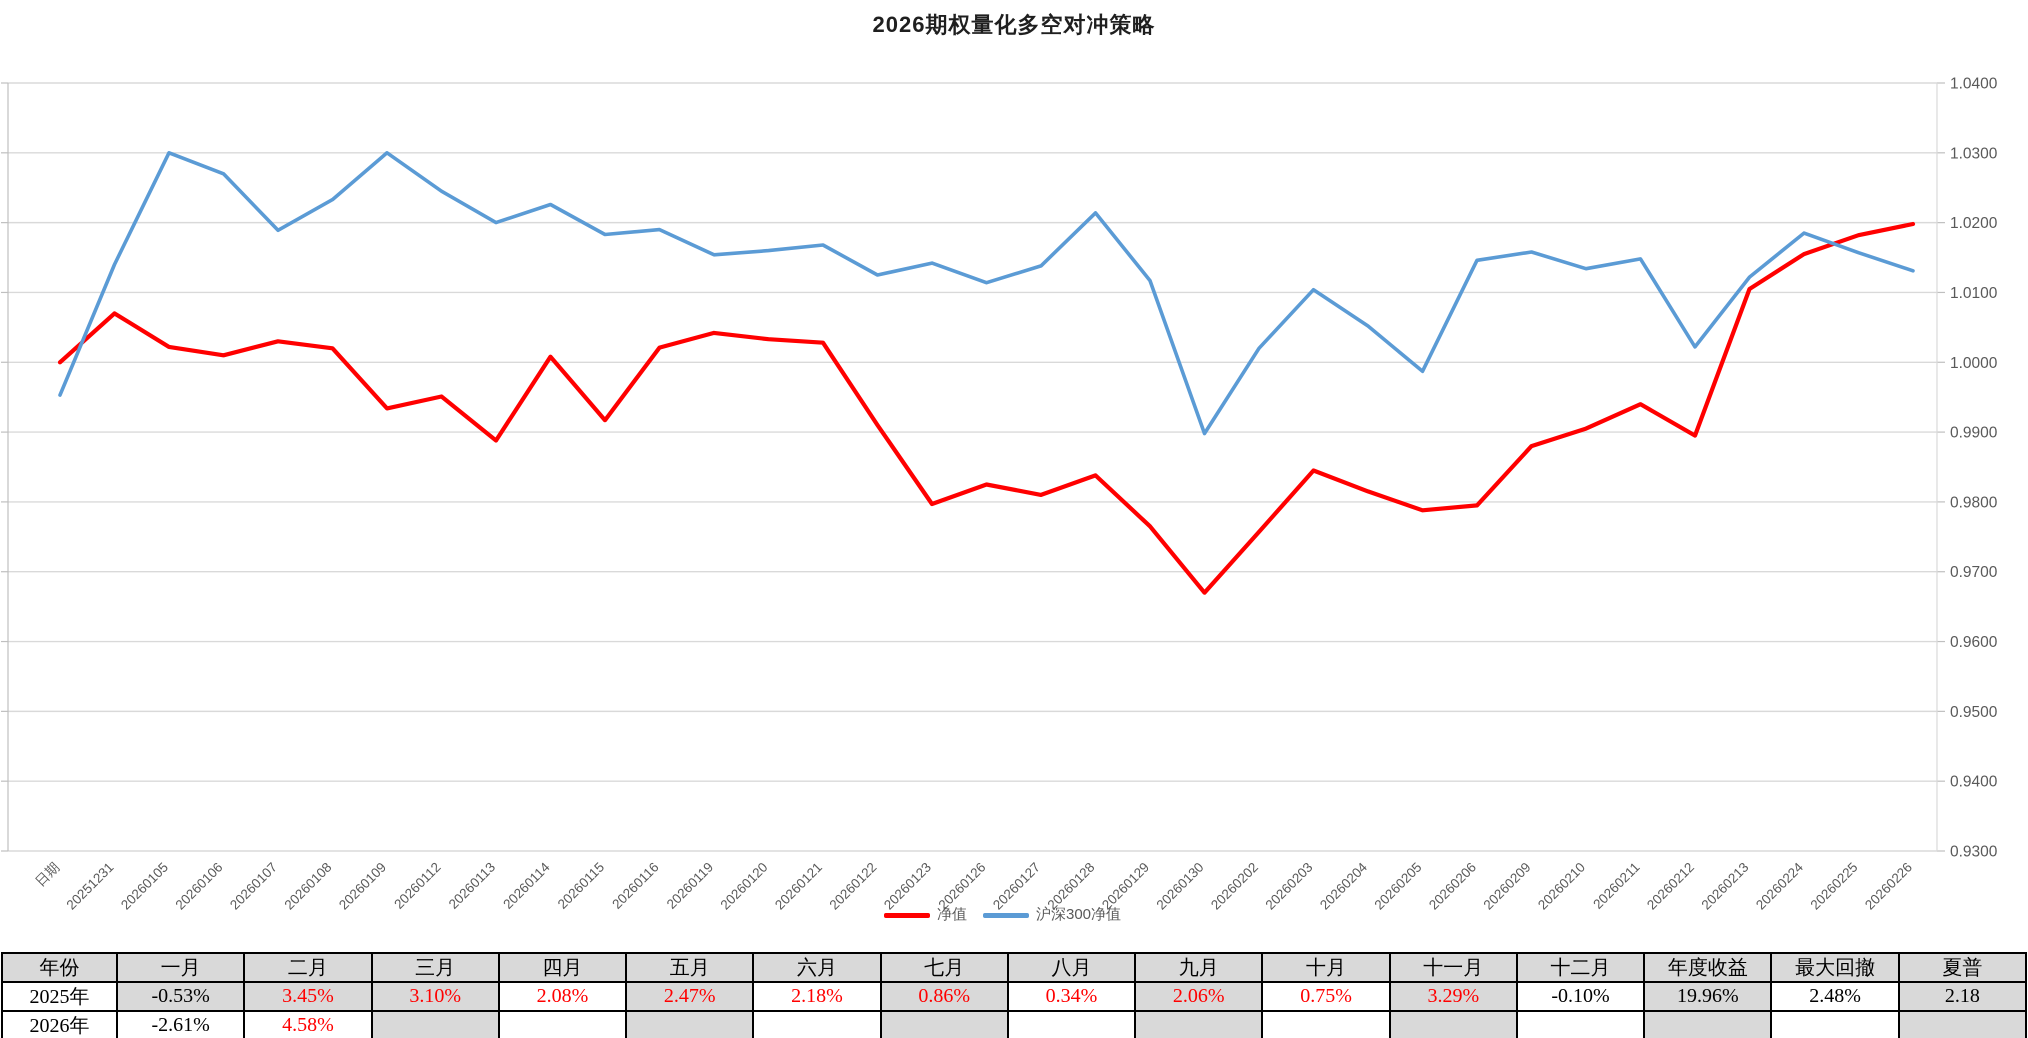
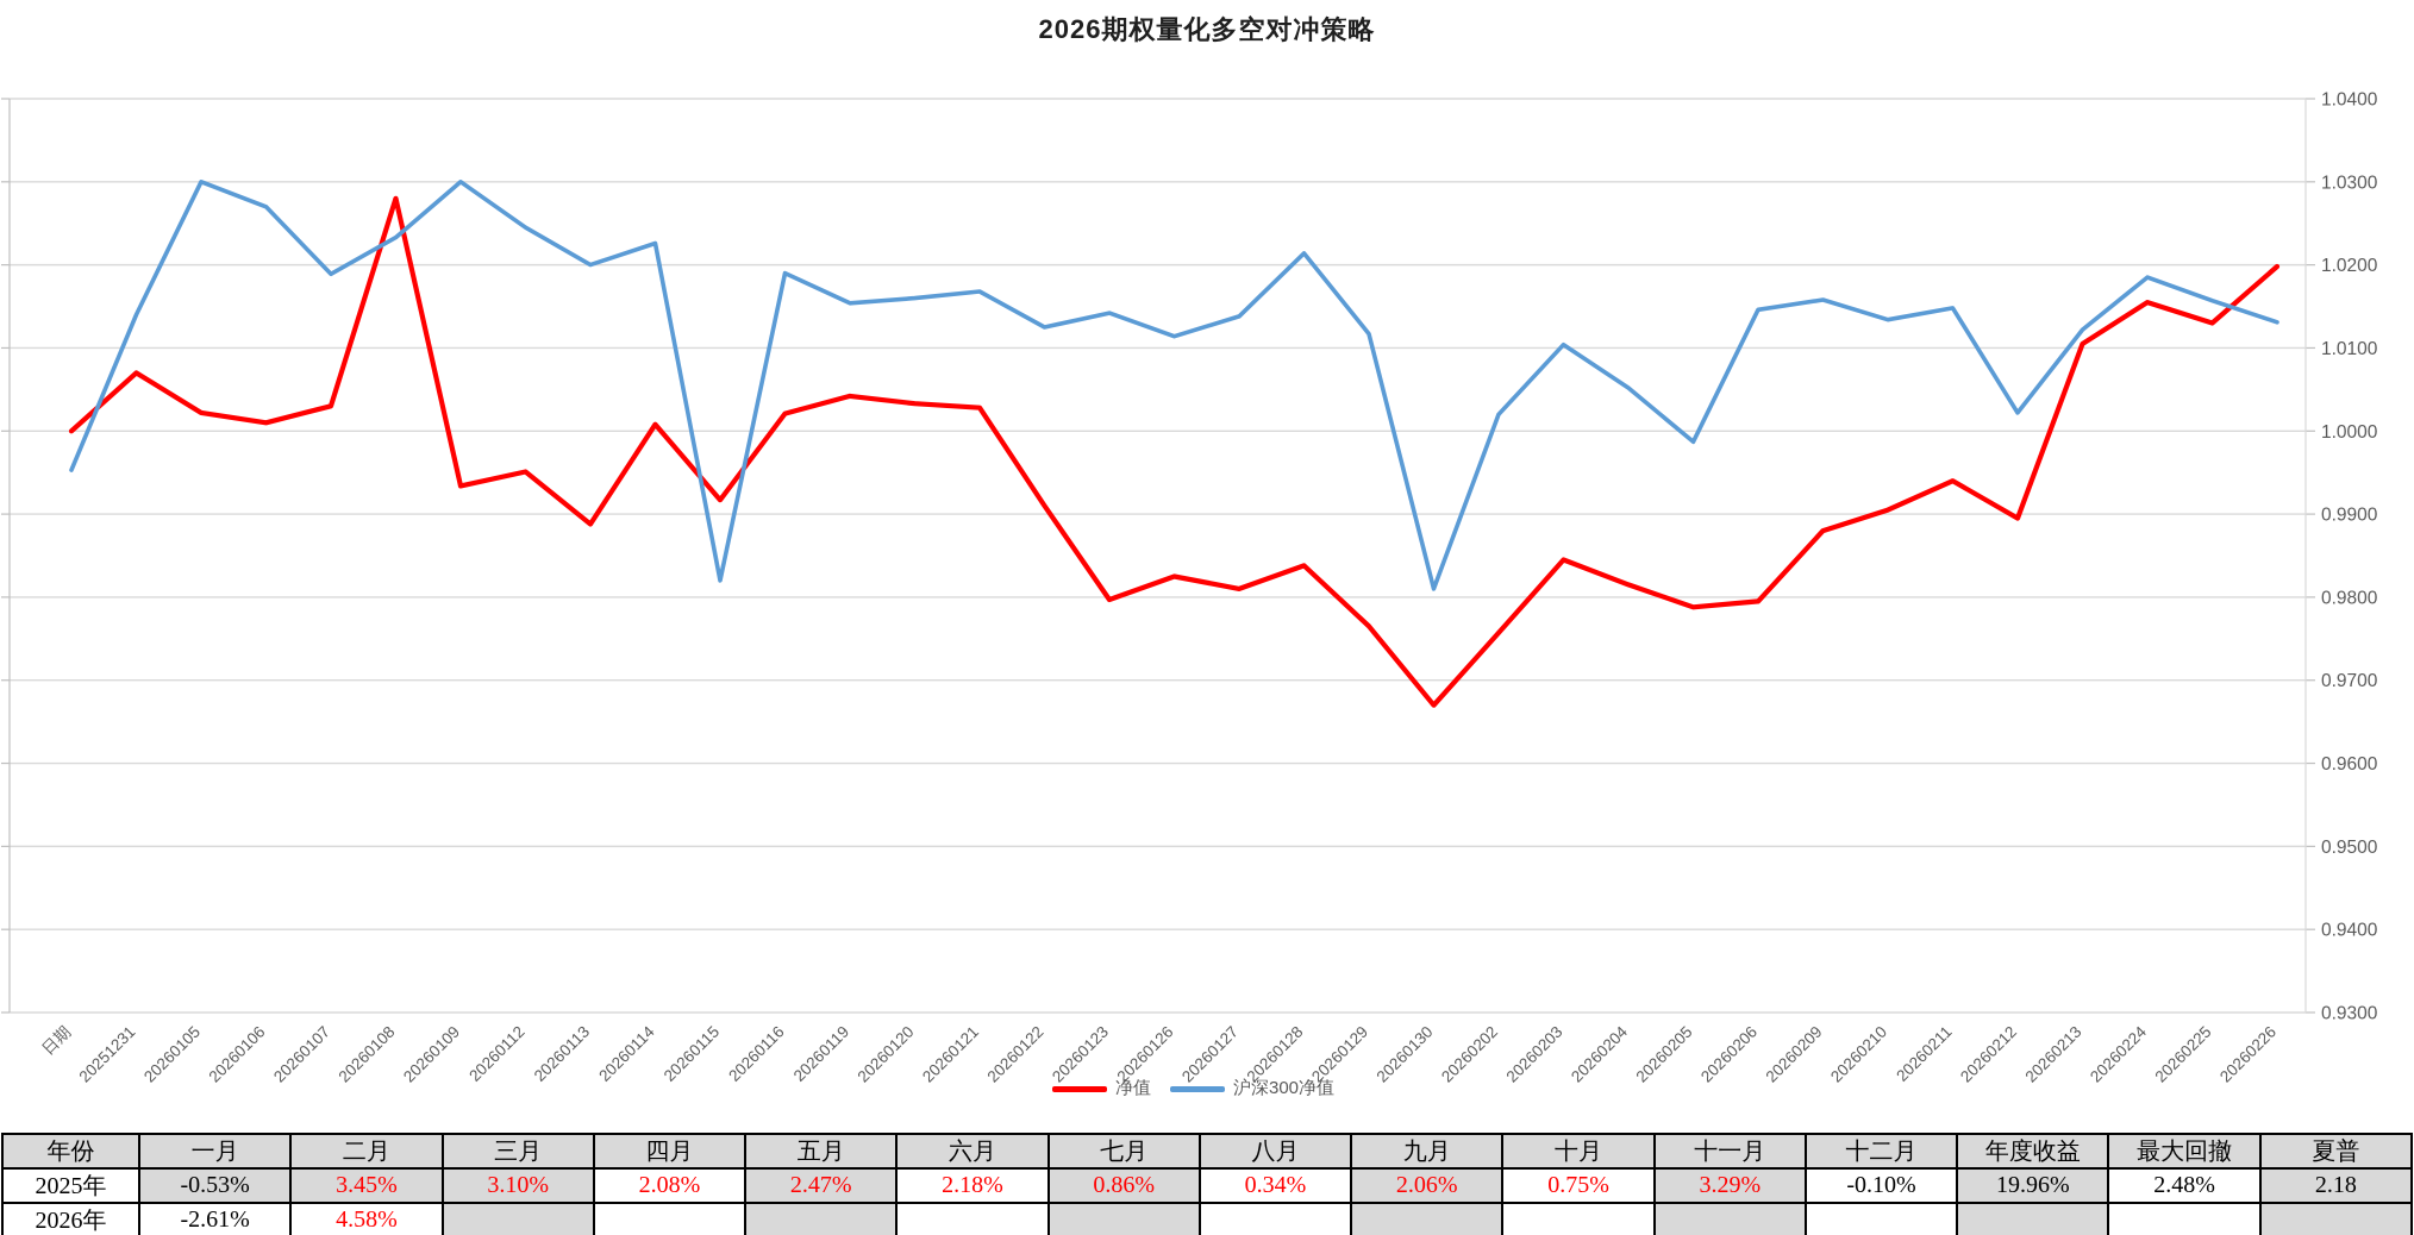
净值/20260108: 1.002 -> 1.028
沪深300净值/20260115: 1.018 -> 0.982
沪深300净值/20260130: 0.990 -> 0.981
净值/20260225: 1.018 -> 1.013
